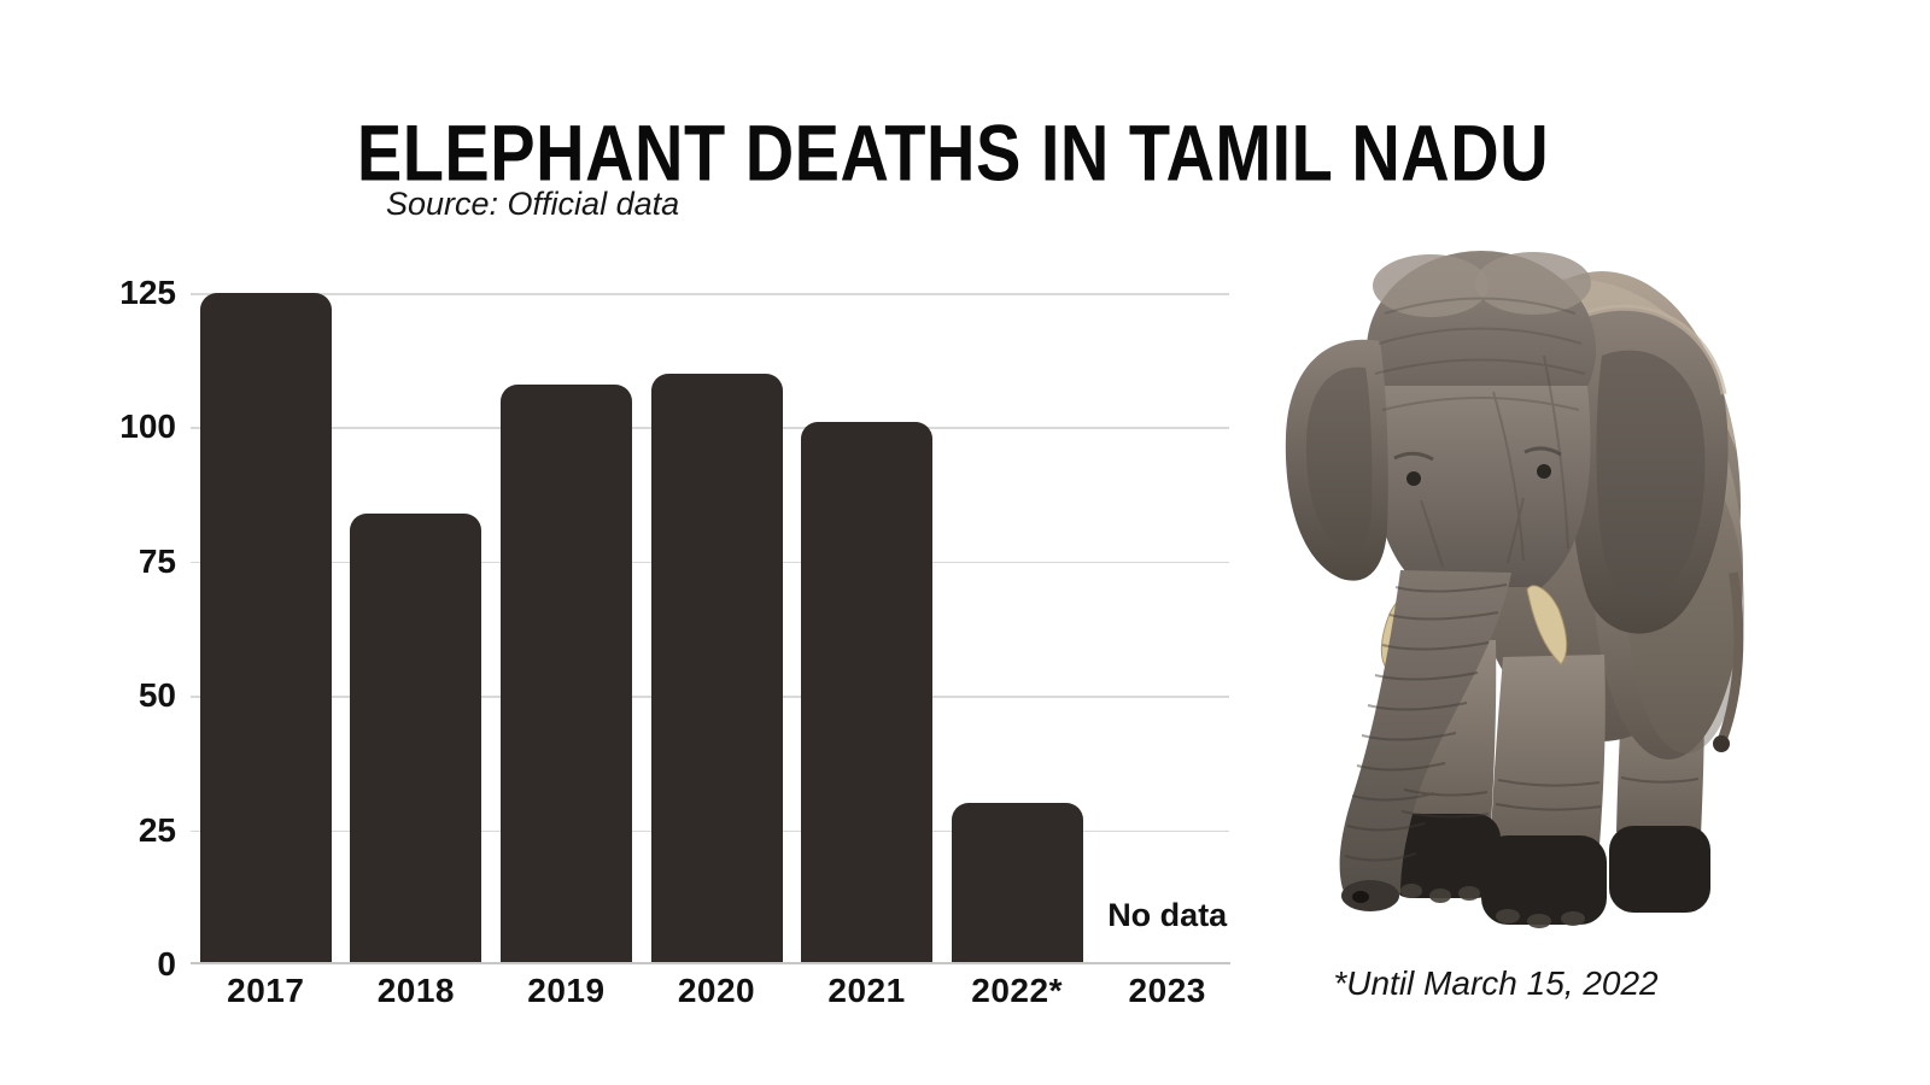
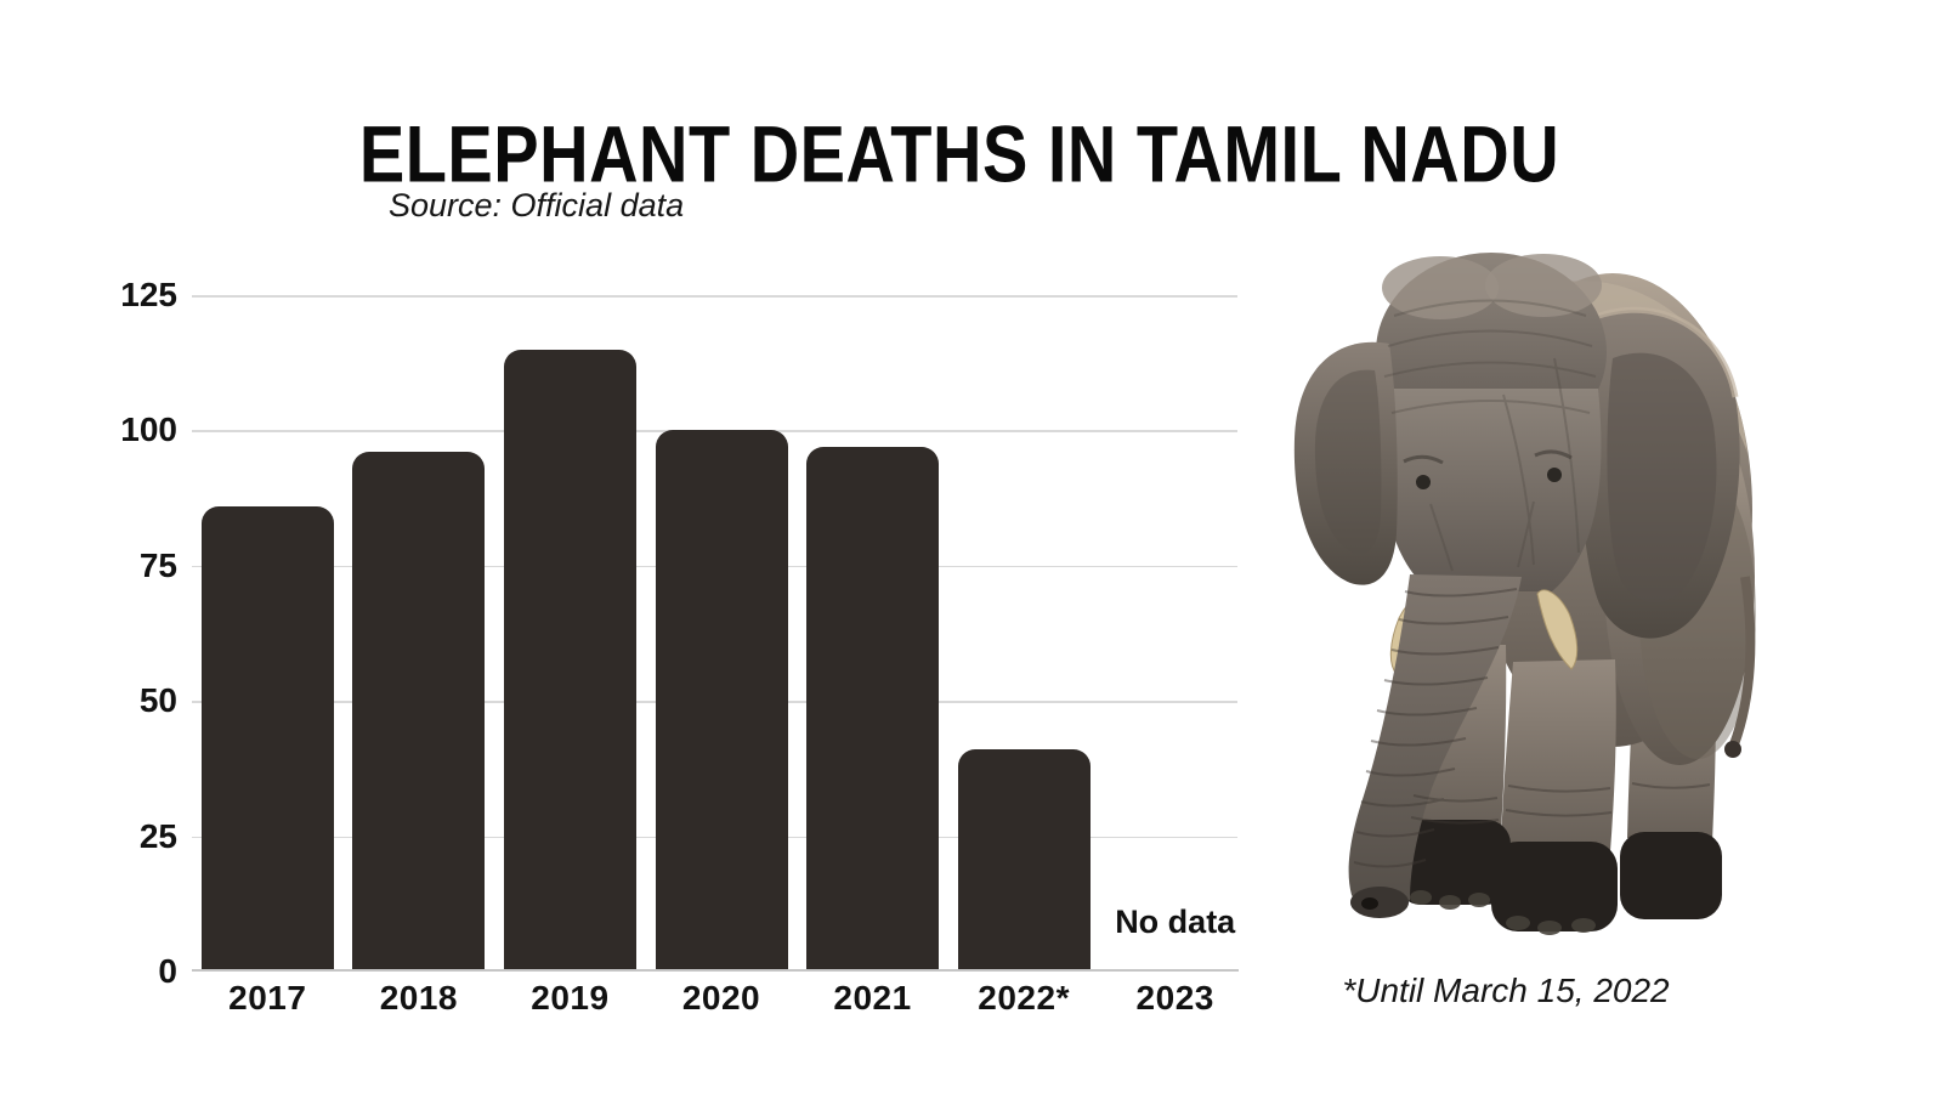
2017: 125 -> 86
2018: 84 -> 96
2019: 108 -> 115
2020: 110 -> 100
2021: 101 -> 97
2022*: 30 -> 41
